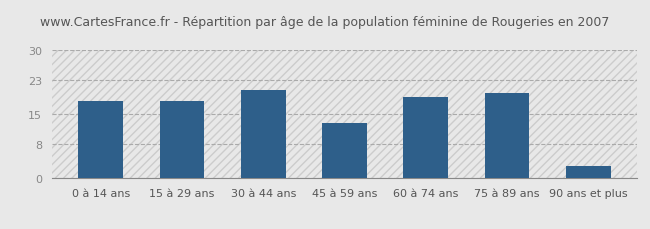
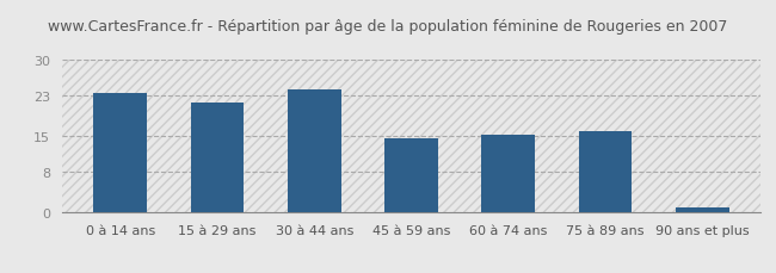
0 à 14 ans: 18.0 -> 23.5
15 à 29 ans: 18.0 -> 21.5
30 à 44 ans: 20.5 -> 24.0
45 à 59 ans: 13.0 -> 14.5
60 à 74 ans: 19.0 -> 15.2
75 à 89 ans: 20.0 -> 16.0
90 ans et plus: 3.0 -> 1.0
